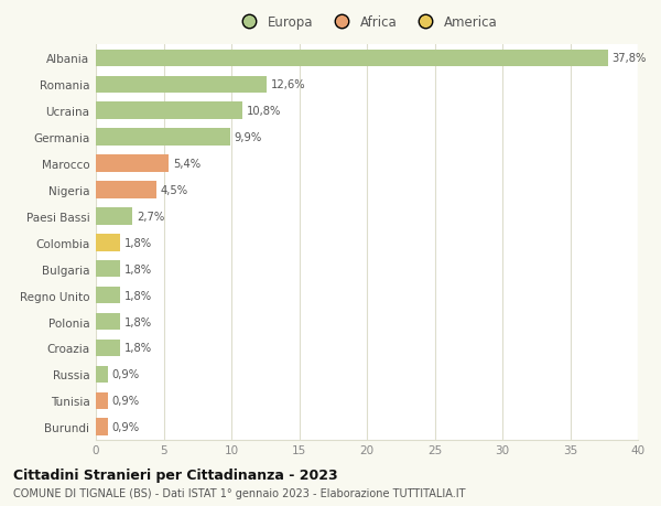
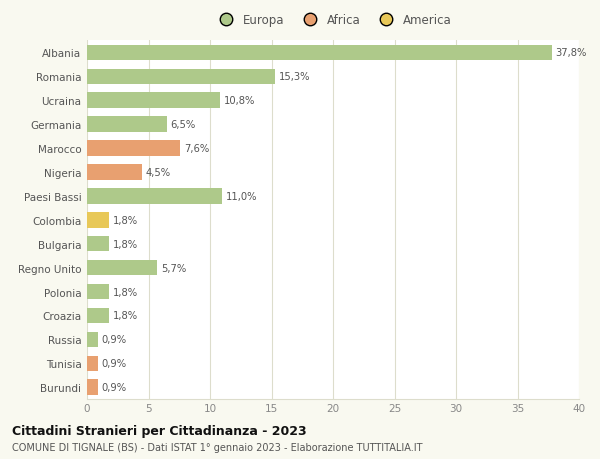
Romania: 12,6% -> 15,3%
Germania: 9,9% -> 6,5%
Marocco: 5,4% -> 7,6%
Paesi Bassi: 2,7% -> 11,0%
Regno Unito: 1,8% -> 5,7%
